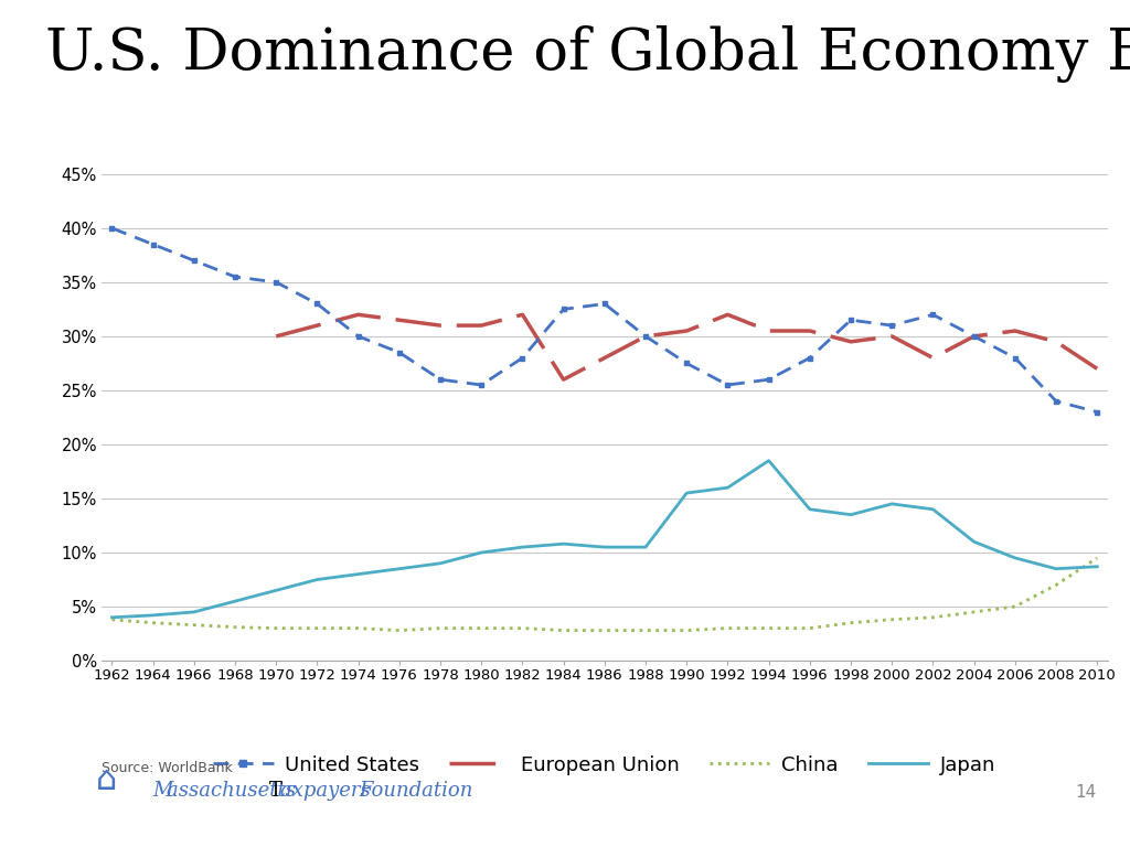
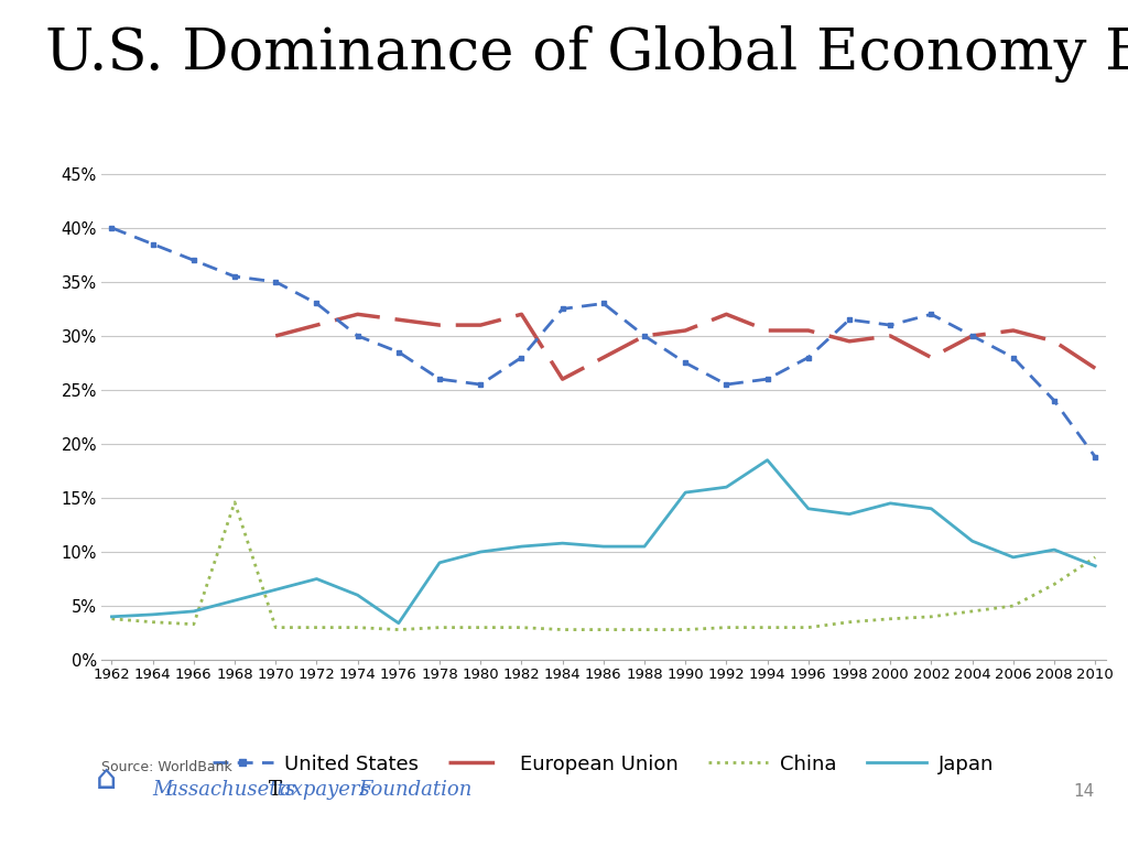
China/1968: 3.1% -> 14.6%
Japan/1974: 8.0% -> 6.0%
Japan/1976: 8.5% -> 3.4%
Japan/2008: 8.5% -> 10.2%
United States/2010: 23.0% -> 18.8%
